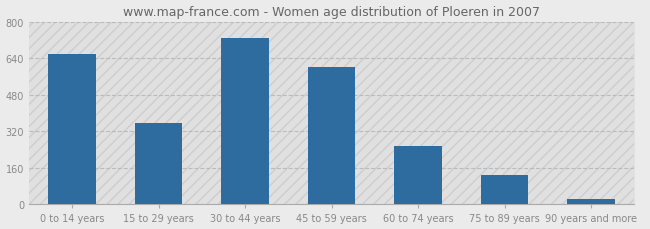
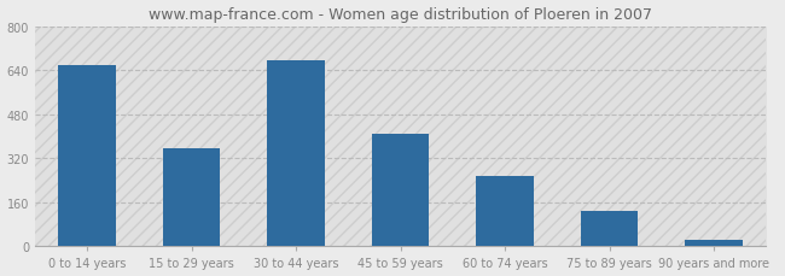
30 to 44 years: 730 -> 675
45 to 59 years: 600 -> 410
